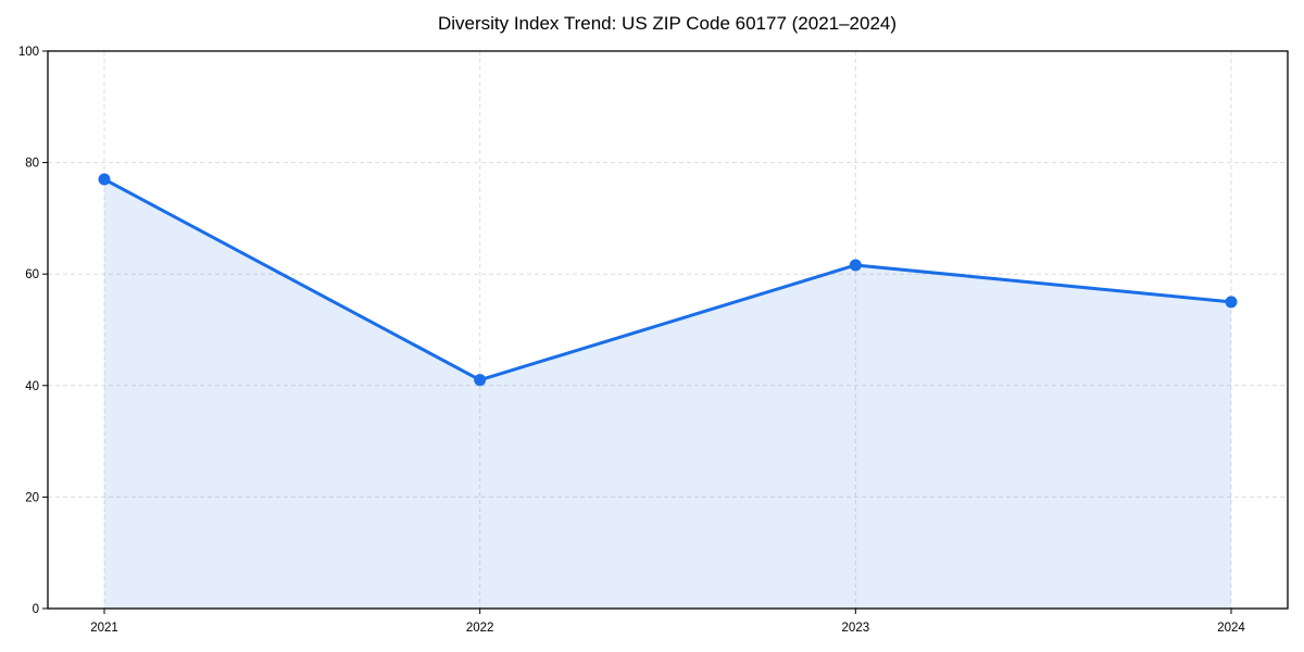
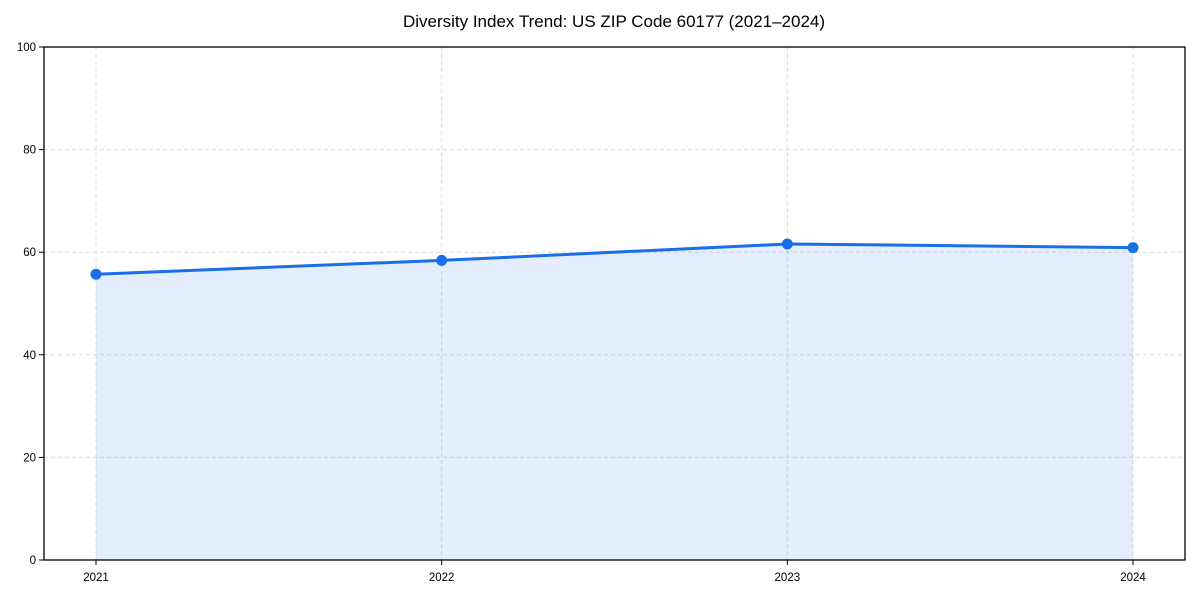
2021: 77 -> 56
2022: 41 -> 58
2024: 55 -> 61
